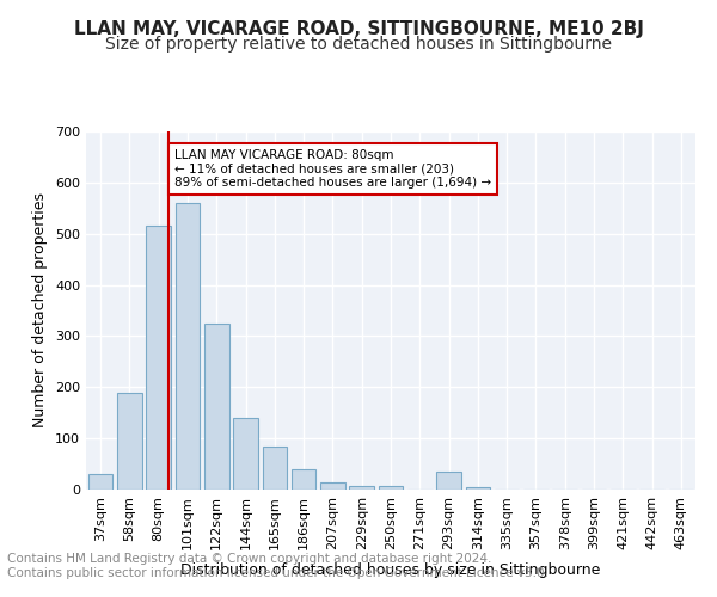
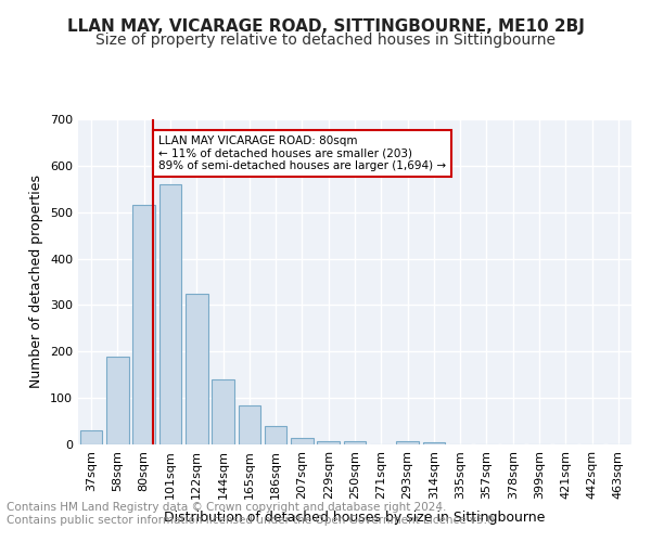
293sqm: 35 -> 8
